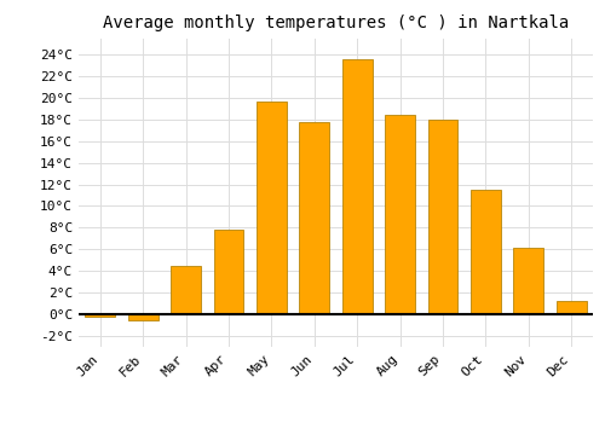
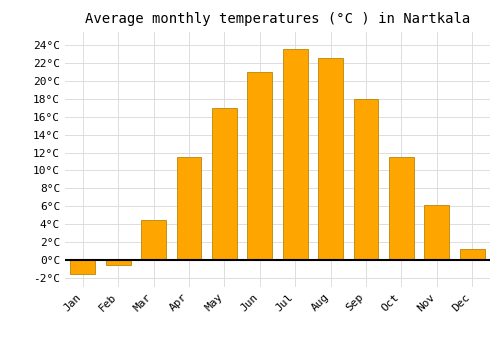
Jan: -0.2°C -> -1.5°C
Apr: 7.8°C -> 11.5°C
May: 19.6°C -> 17.0°C
Jun: 17.8°C -> 21.0°C
Aug: 18.4°C -> 22.5°C
